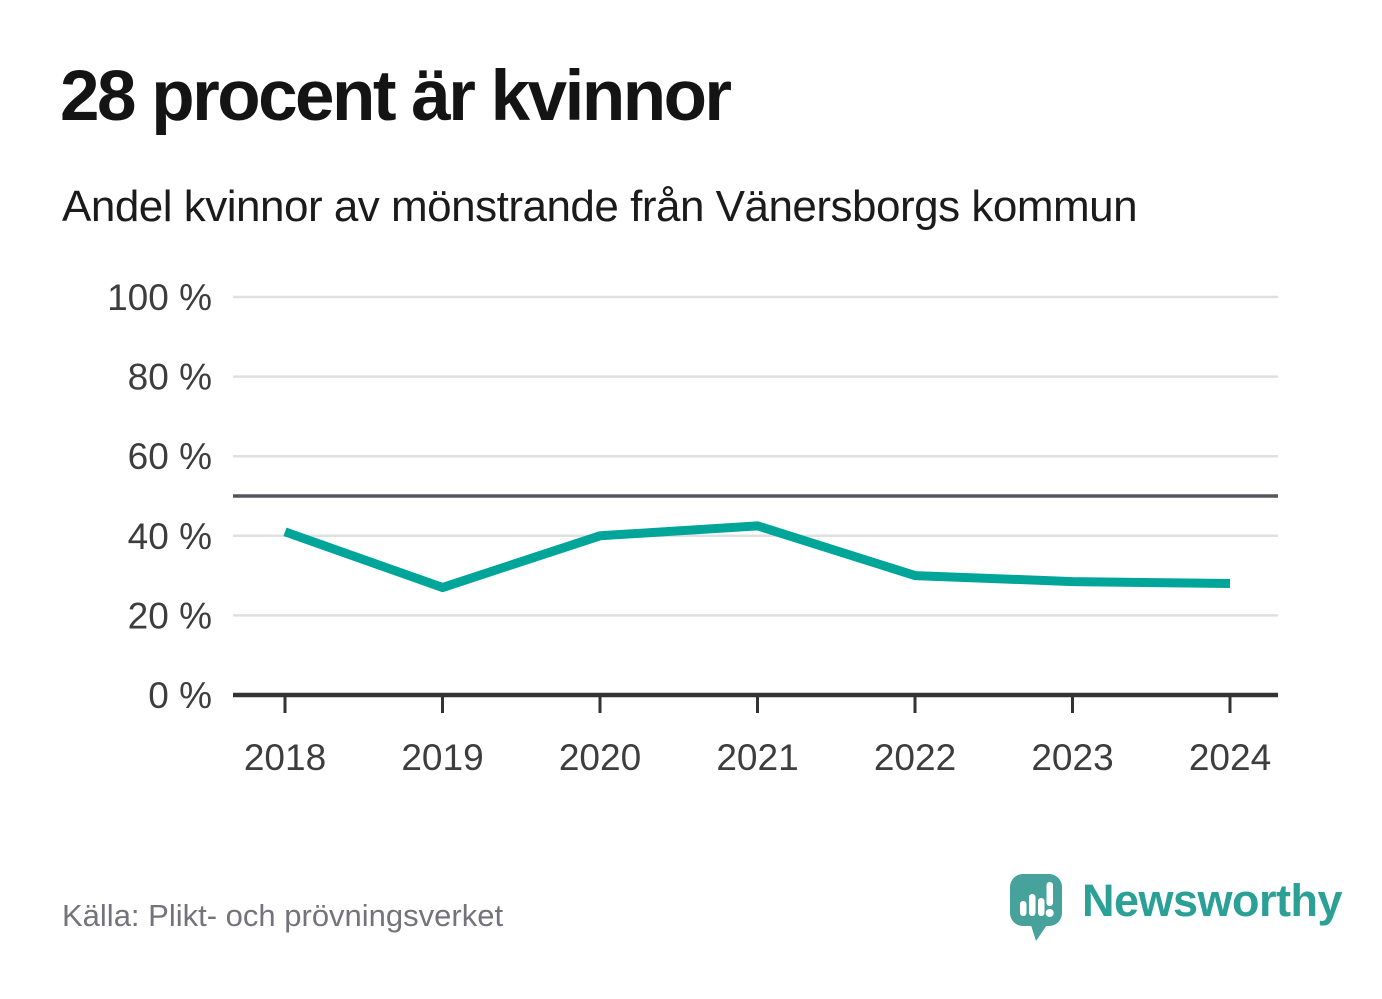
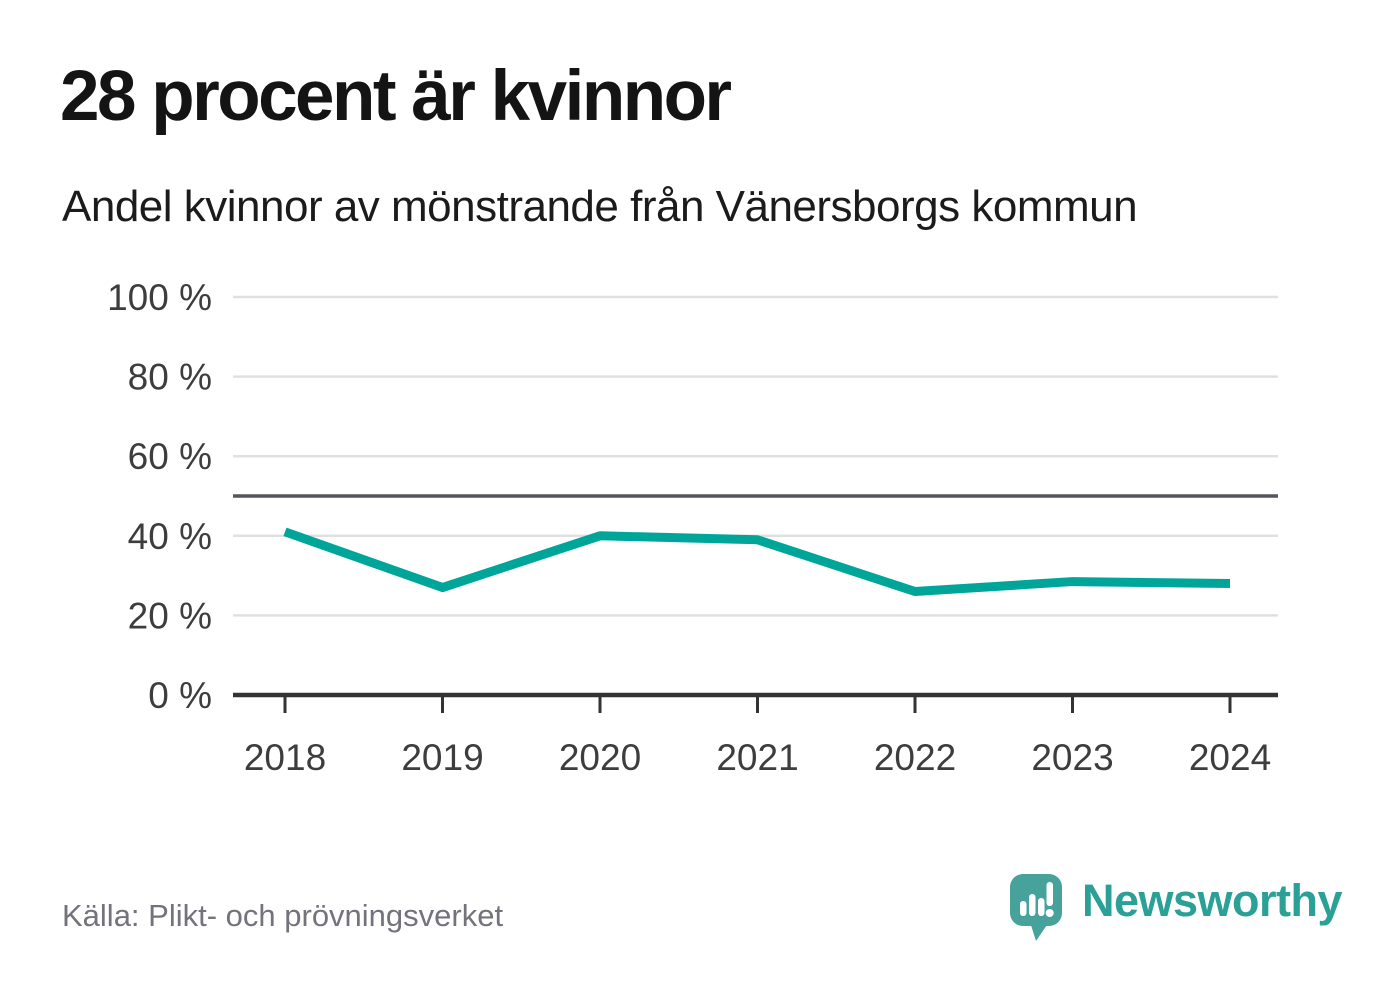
2021: 42% -> 39%
2022: 30% -> 26%
